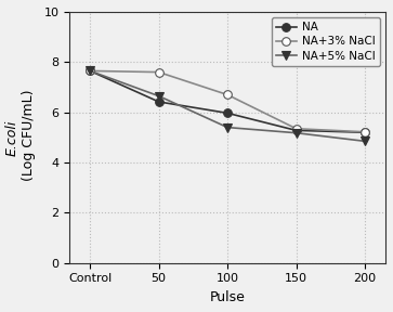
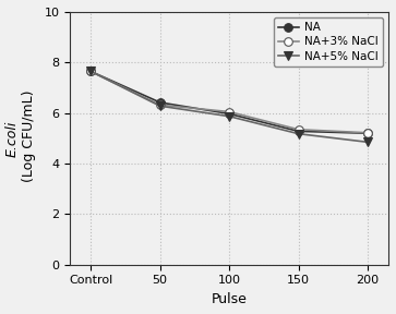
NA+3% NaCl/50: 7.60 -> 6.32
NA+5% NaCl/50: 6.65 -> 6.28
NA+3% NaCl/100: 6.70 -> 6.05
NA+5% NaCl/100: 5.40 -> 5.87
